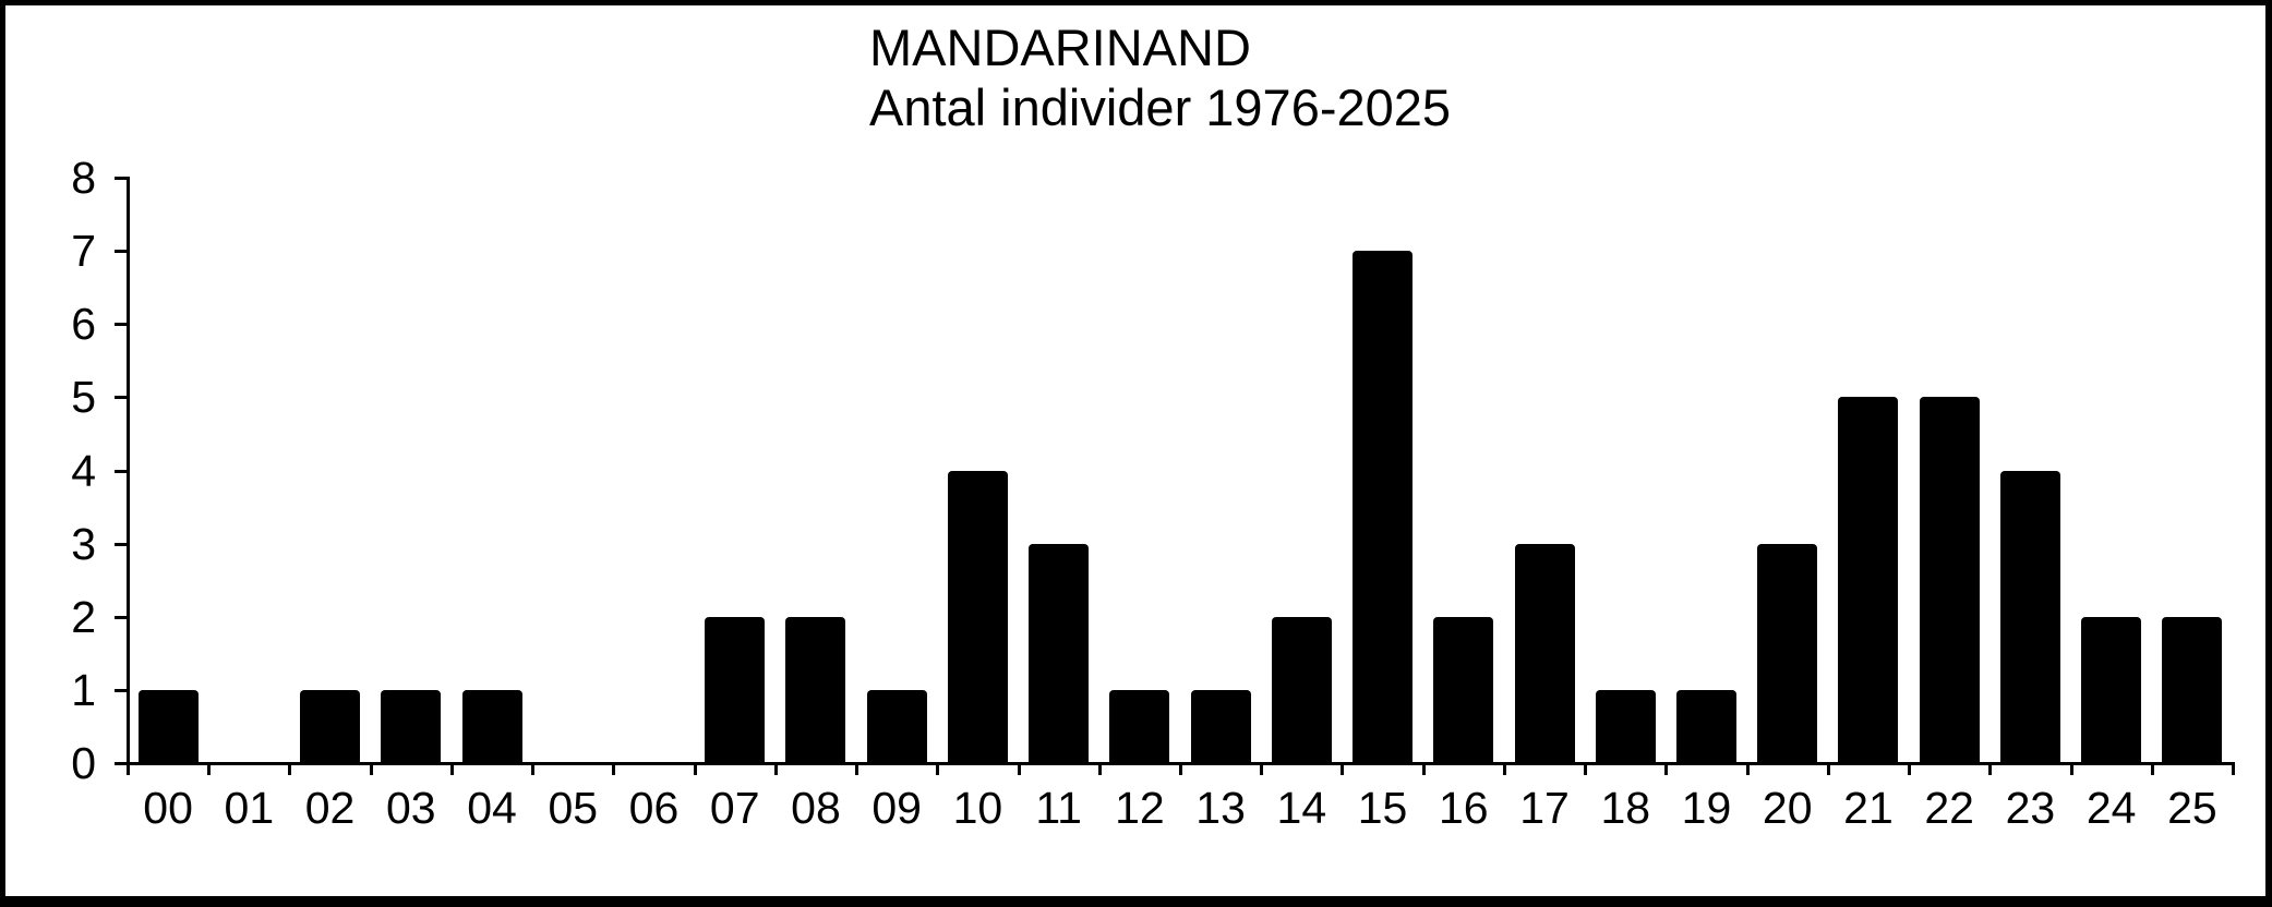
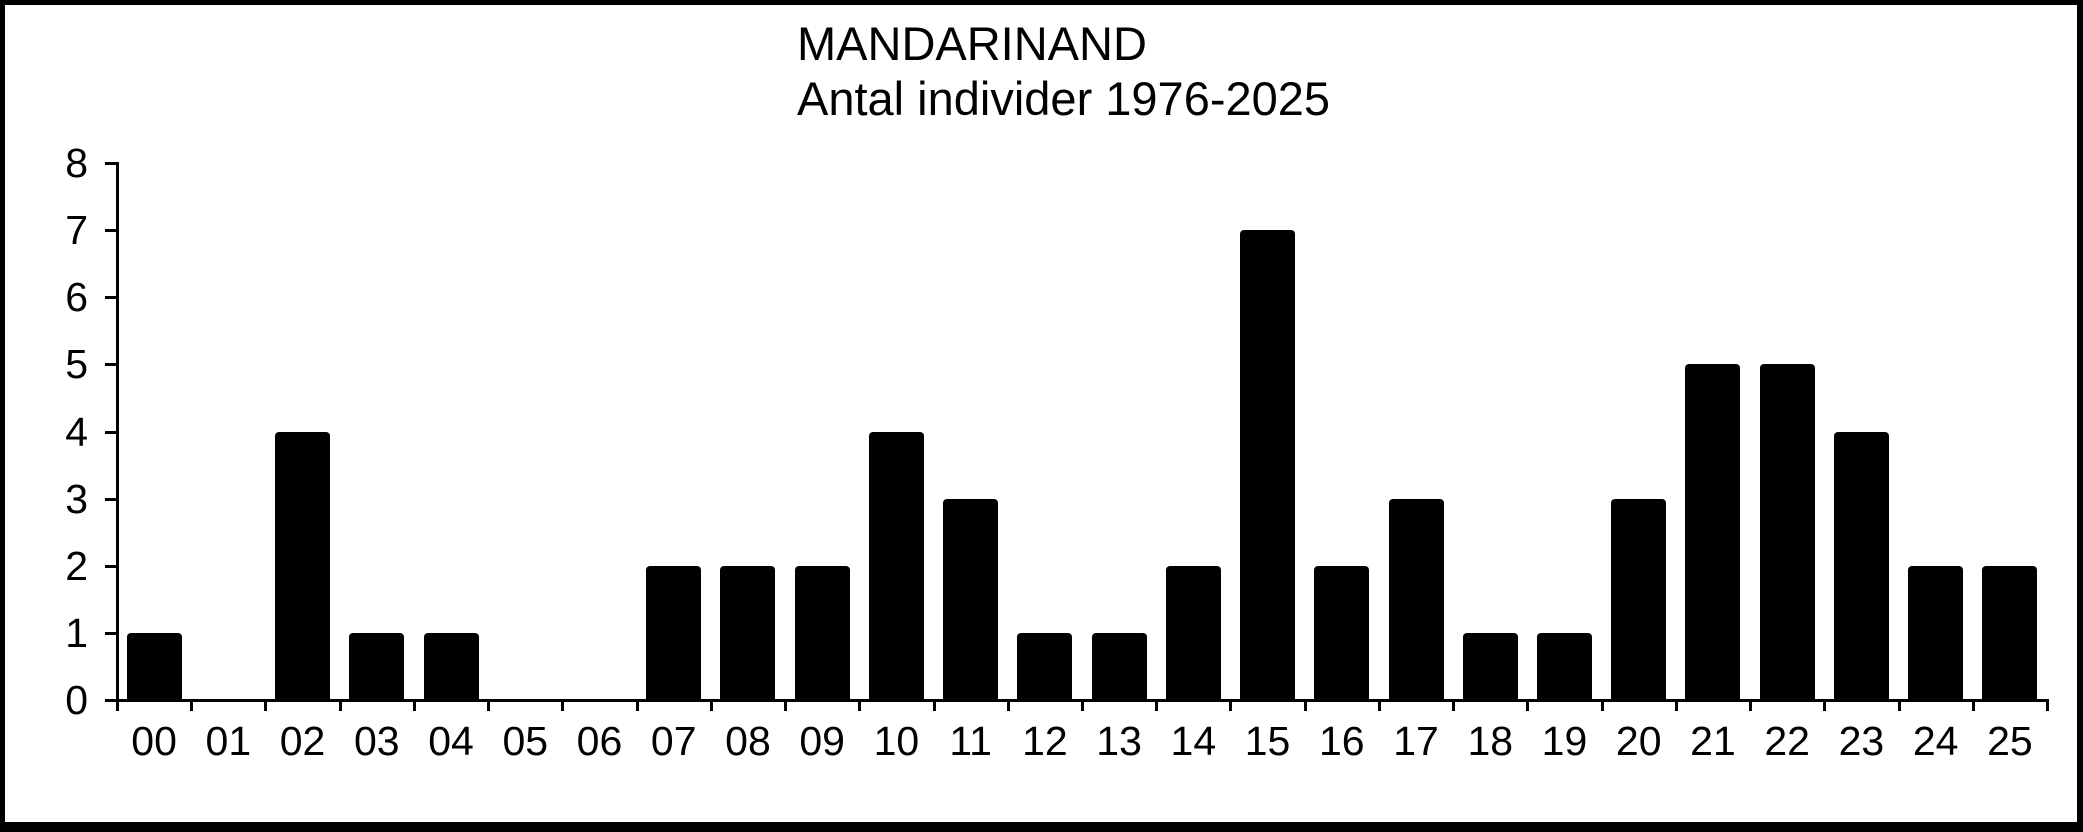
02: 1 -> 4
09: 1 -> 2
